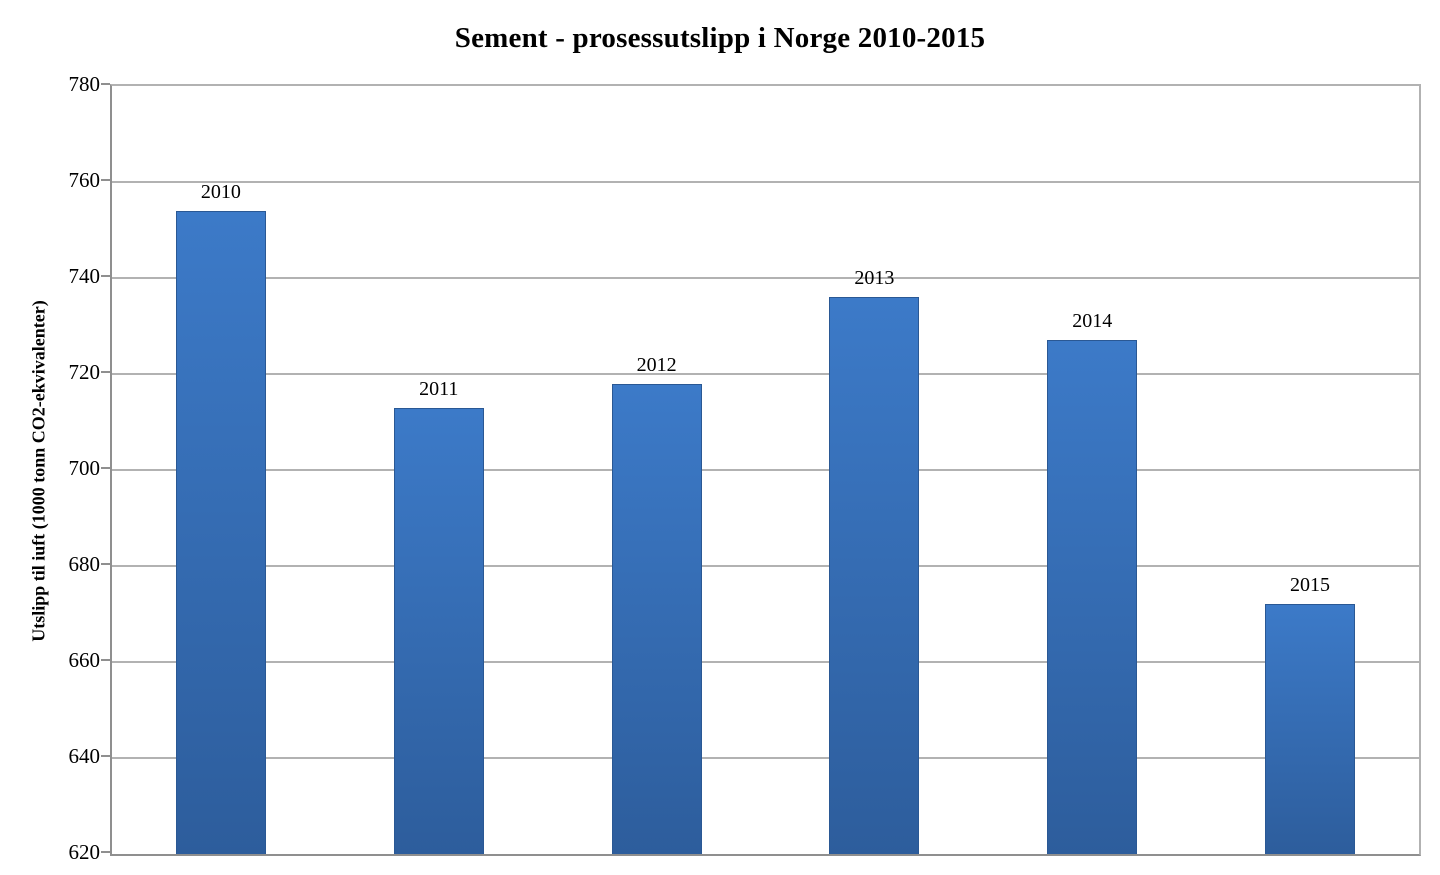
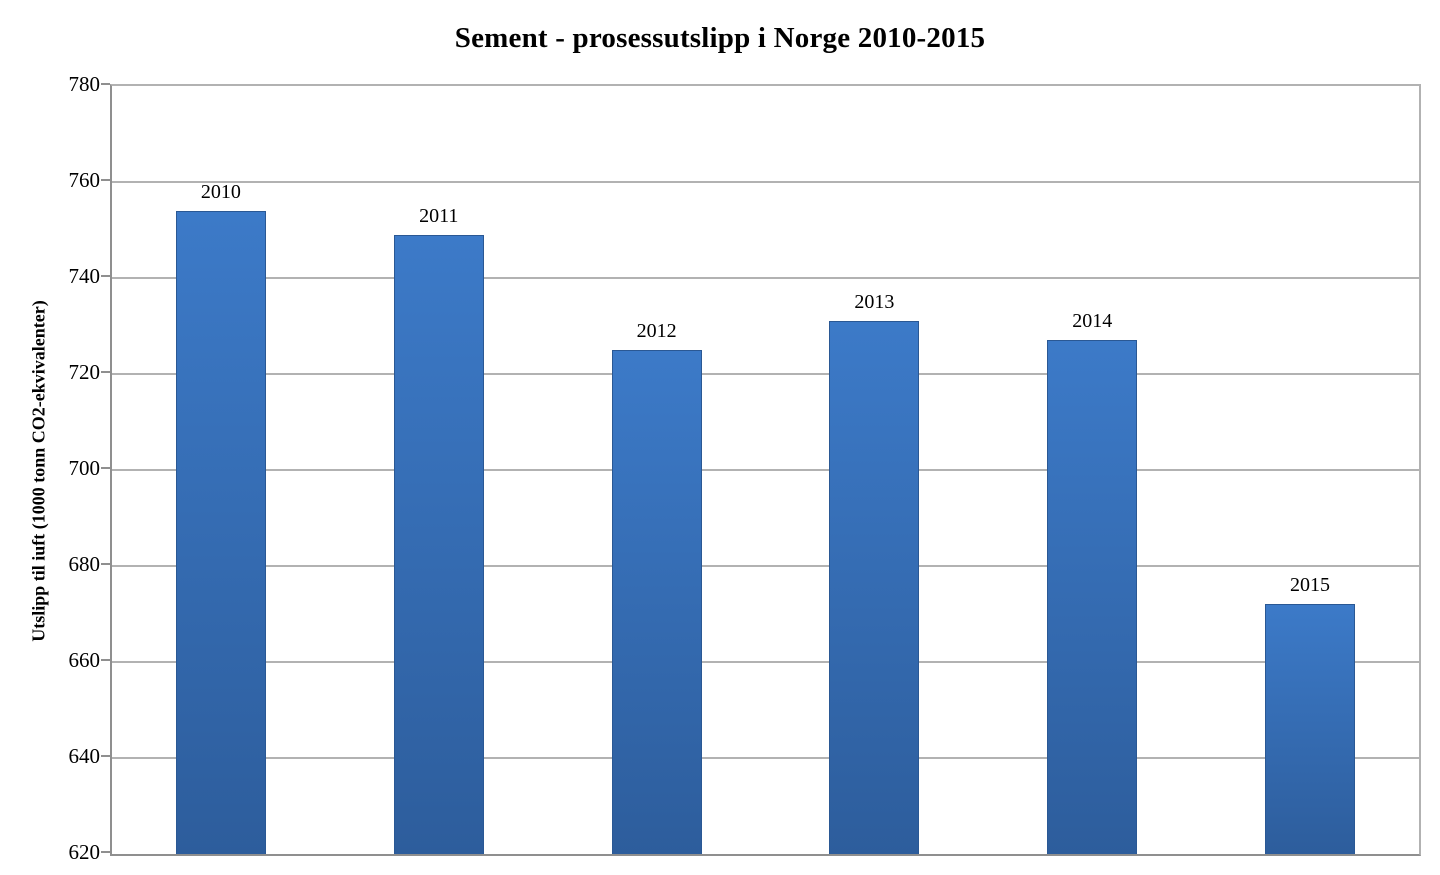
2011: 713 -> 749
2012: 718 -> 725
2013: 736 -> 731
